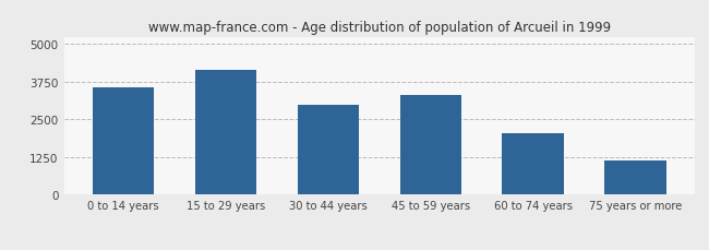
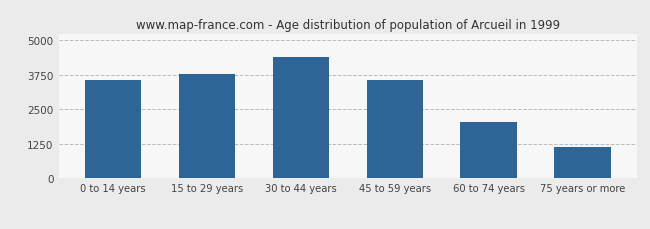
15 to 29 years: 4150 -> 3780
30 to 44 years: 3000 -> 4400
45 to 59 years: 3300 -> 3570
